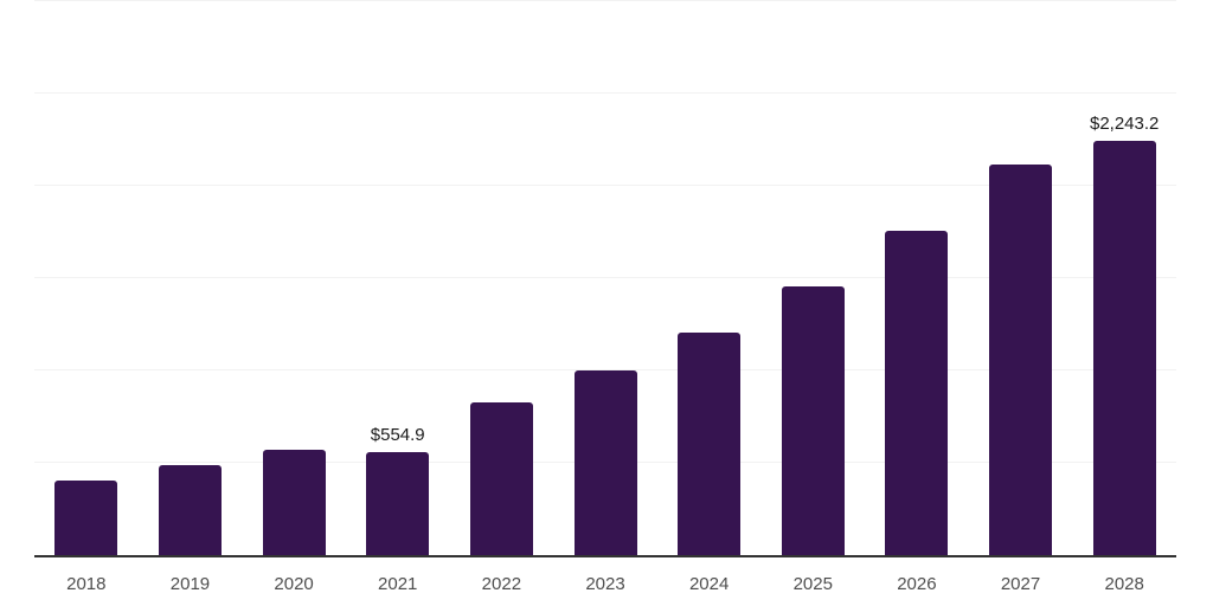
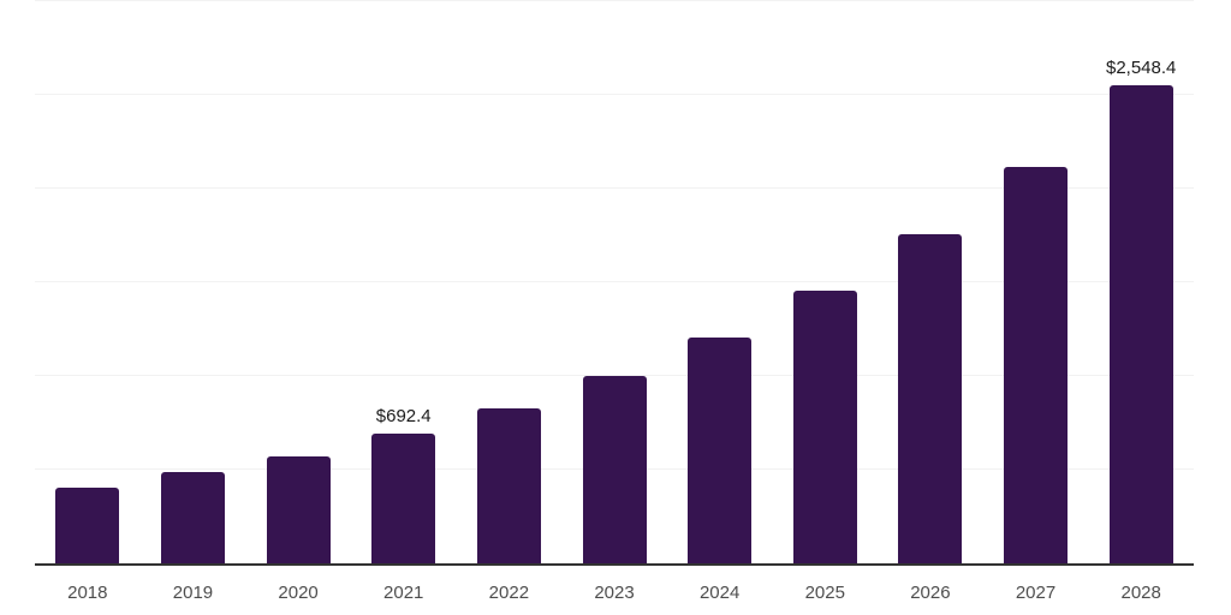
2021: $554.9 -> $692.4
2028: $2,243.2 -> $2,548.4
